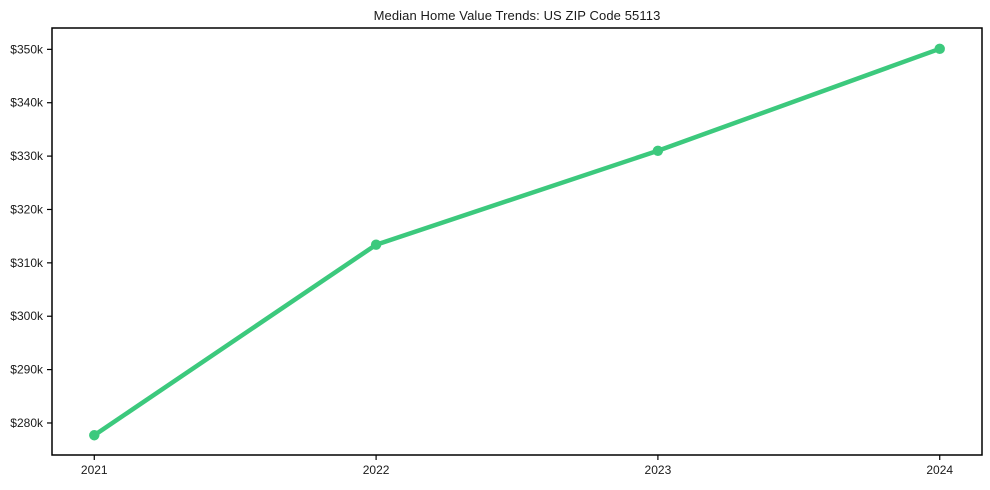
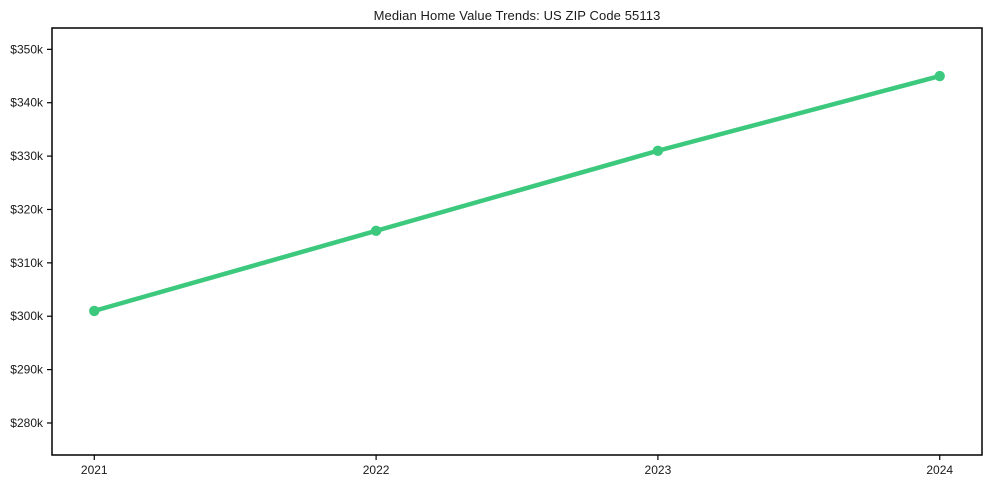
2021: $278k -> $301k
2022: $313k -> $316k
2024: $350k -> $345k
